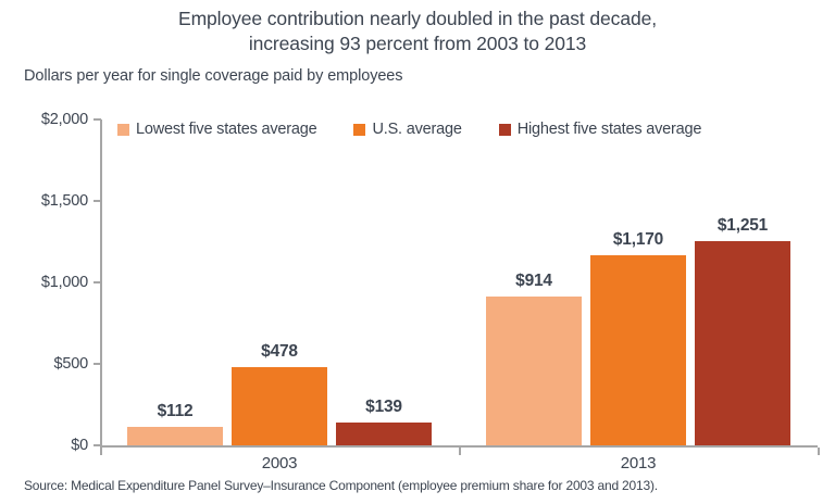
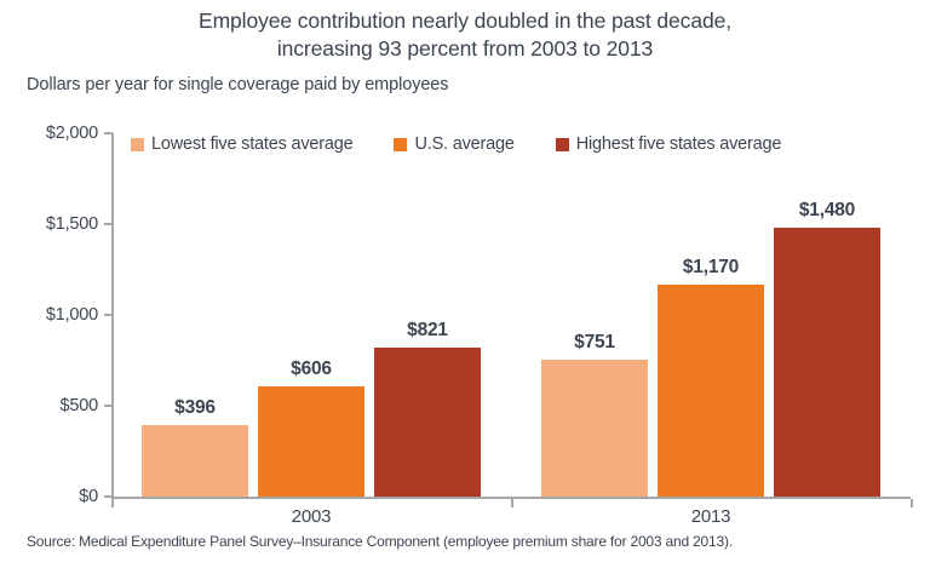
Lowest five states average/2003: $112 -> $396
U.S. average/2003: $478 -> $606
Highest five states average/2003: $139 -> $821
Lowest five states average/2013: $914 -> $751
Highest five states average/2013: $1,251 -> $1,480
